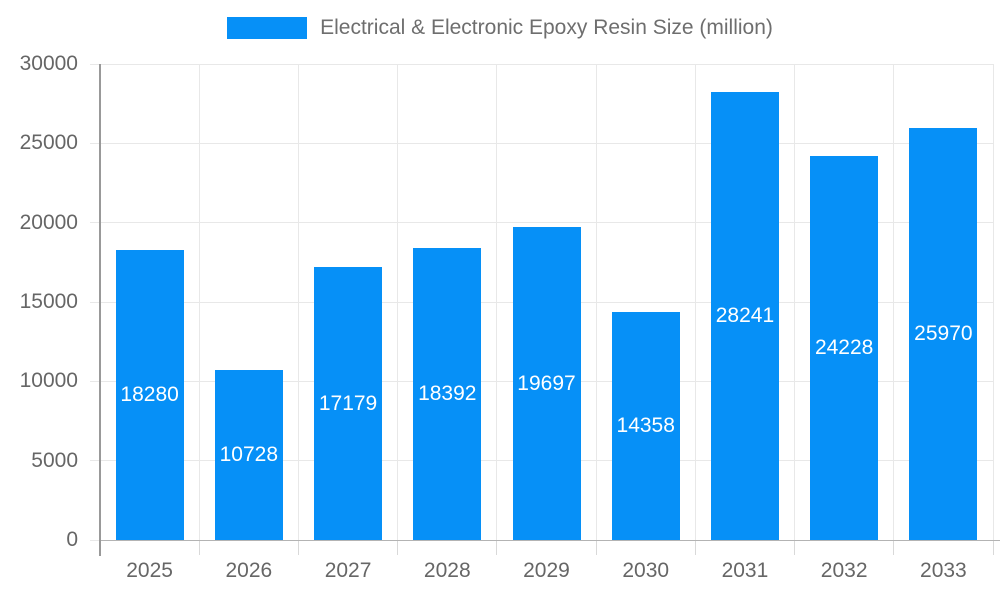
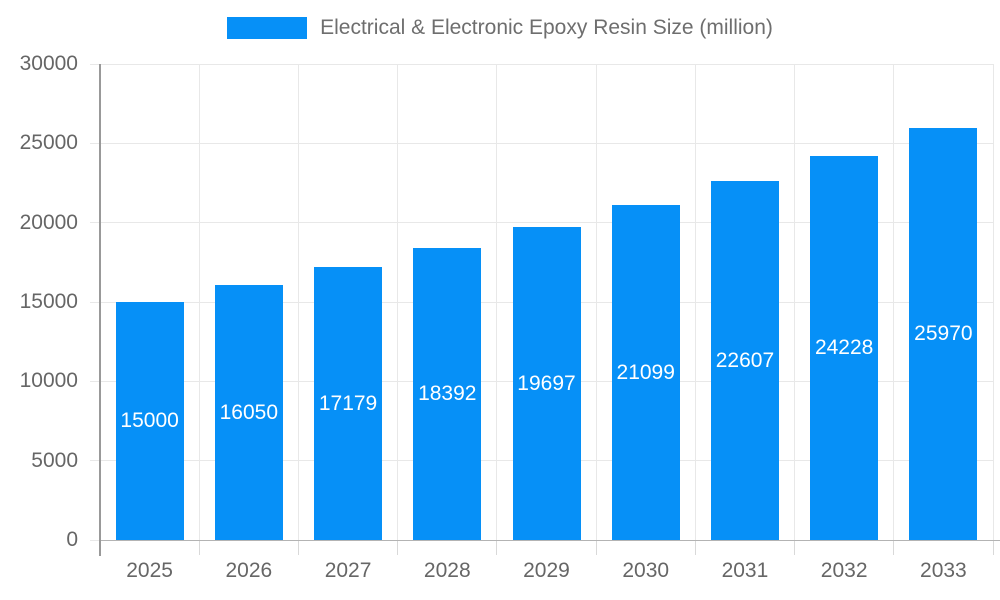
2025: 18280 -> 15000
2026: 10728 -> 16050
2030: 14358 -> 21099
2031: 28241 -> 22607
